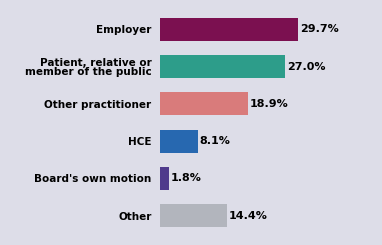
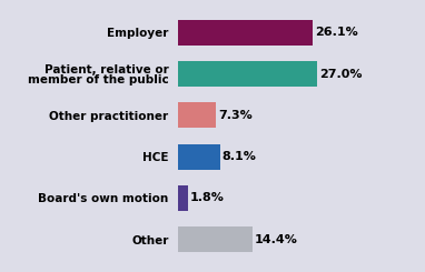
Employer: 29.7% -> 26.1%
Other practitioner: 18.9% -> 7.3%
